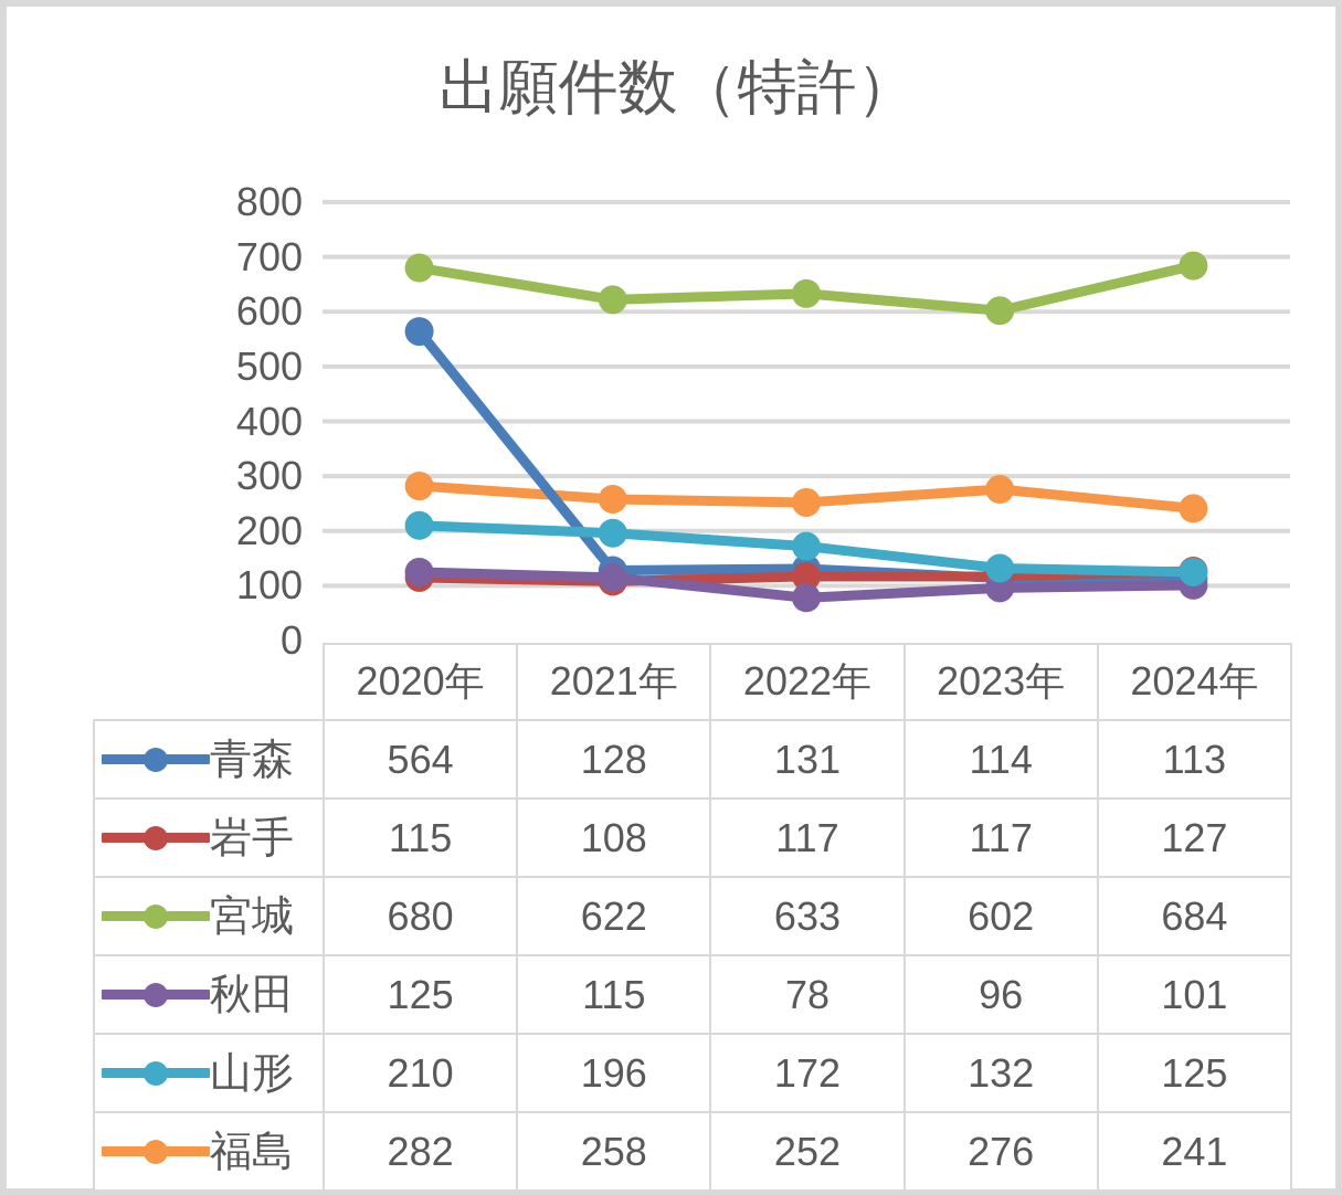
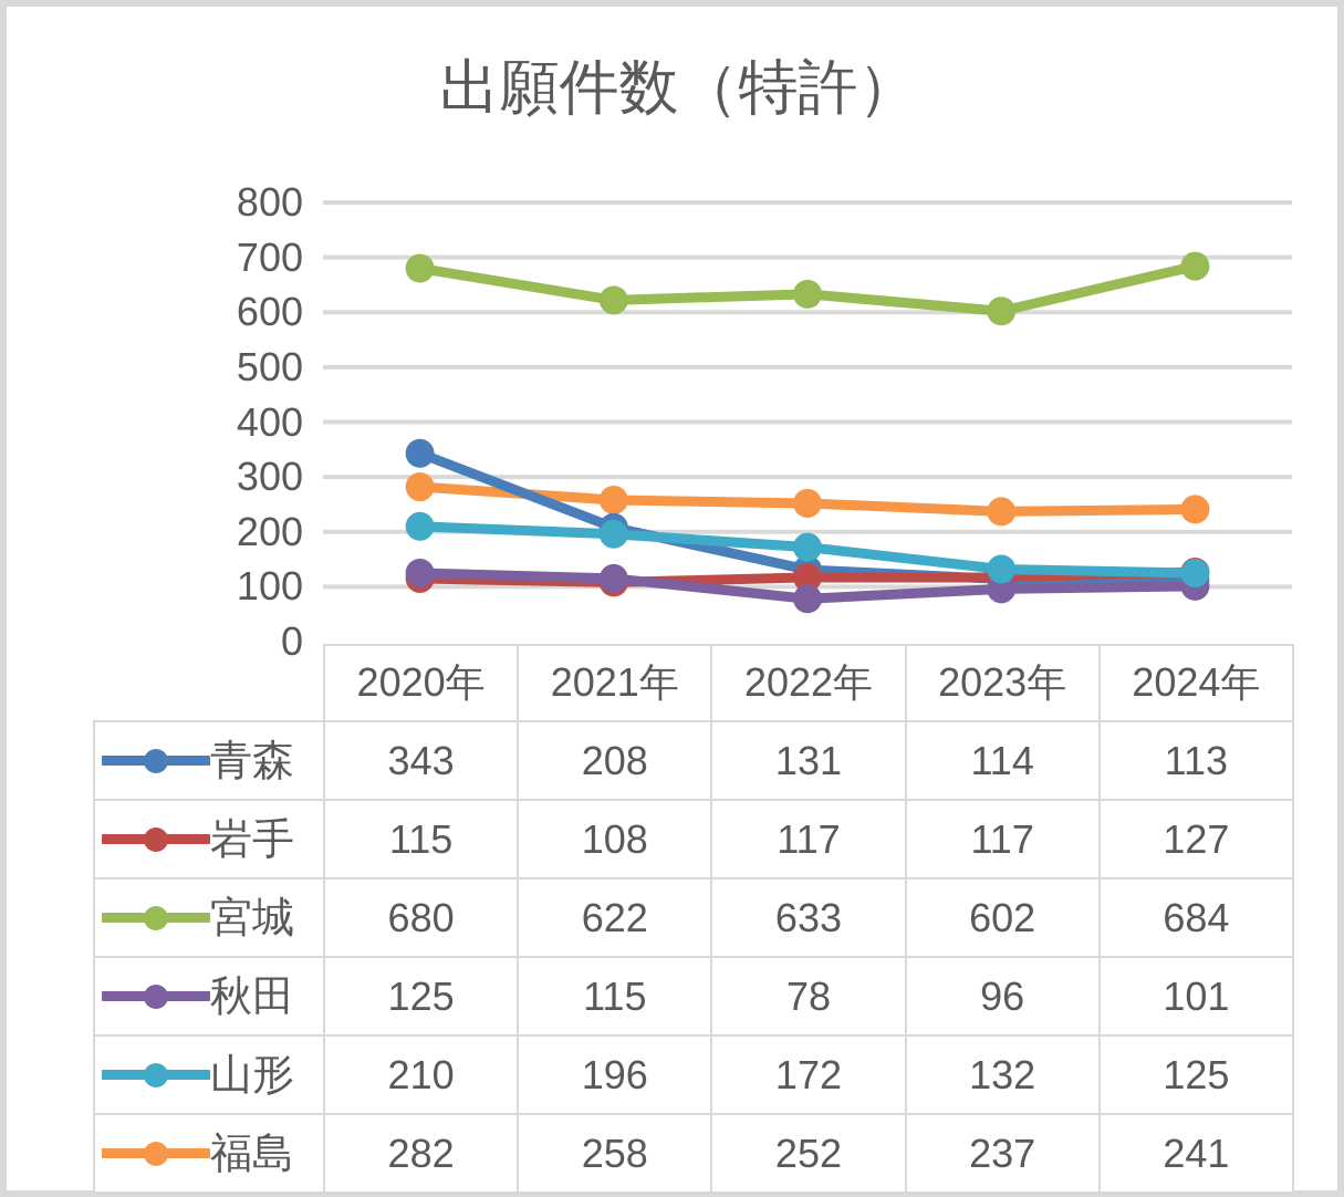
青森/2020年: 564 -> 343
青森/2021年: 128 -> 208
福島/2023年: 276 -> 237
